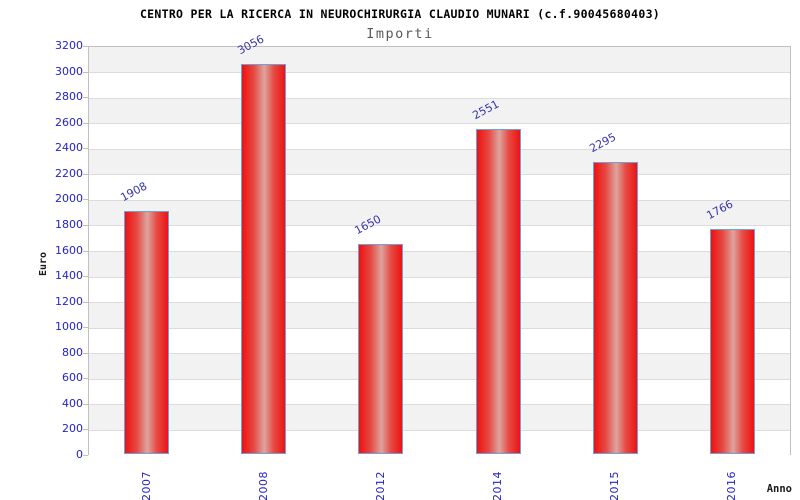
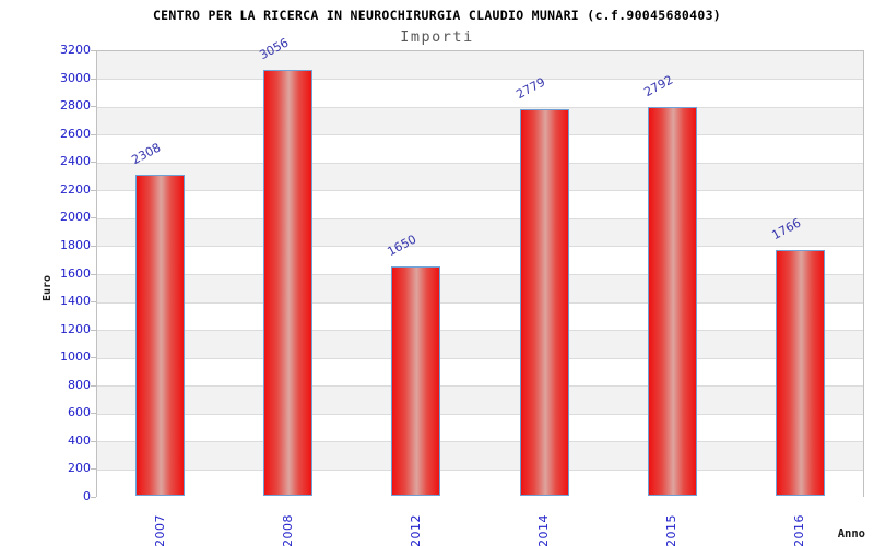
2007: 1908 -> 2308
2014: 2551 -> 2779
2015: 2295 -> 2792
